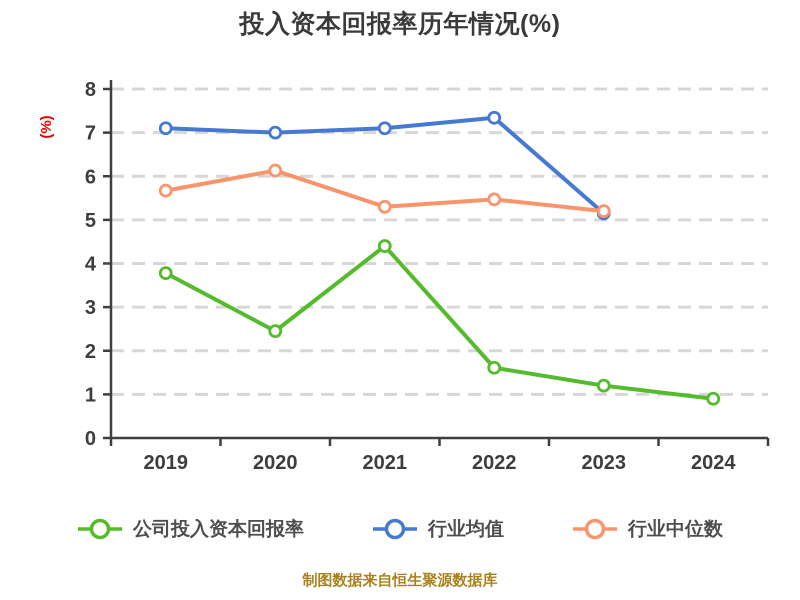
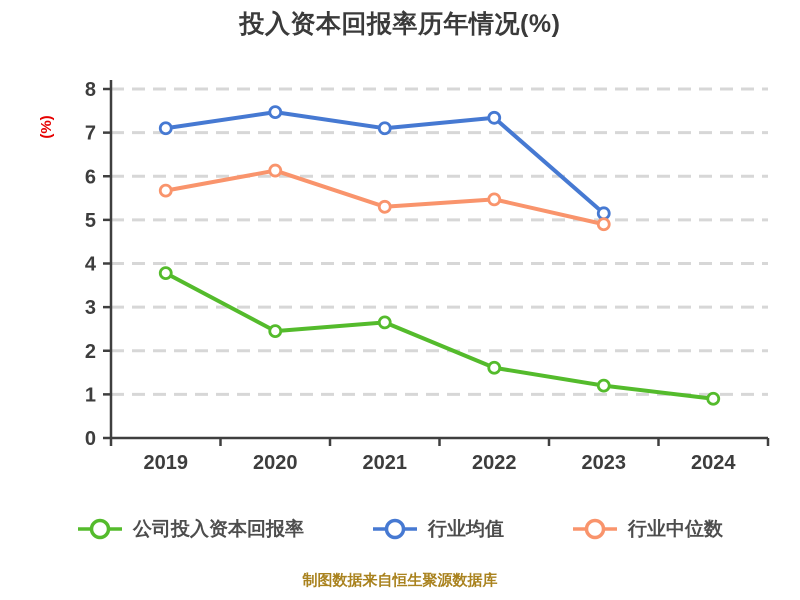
行业均值/2020: 7.0 -> 7.5
公司投入资本回报率/2021: 4.4 -> 2.6
行业中位数/2023: 5.2 -> 4.9
